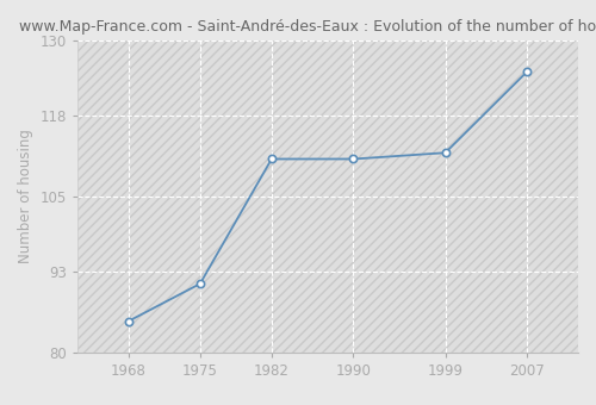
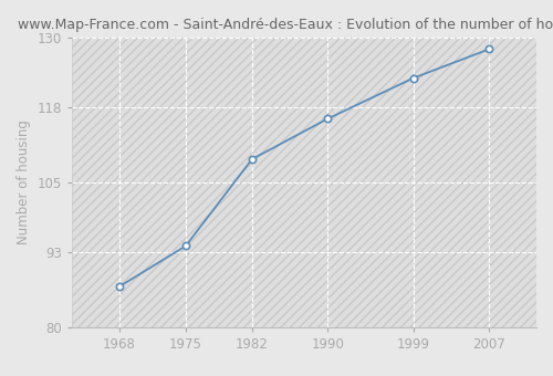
1968: 85 -> 87
1975: 91 -> 94
1982: 111 -> 109
1990: 111 -> 116
1999: 112 -> 123
2007: 125 -> 128
